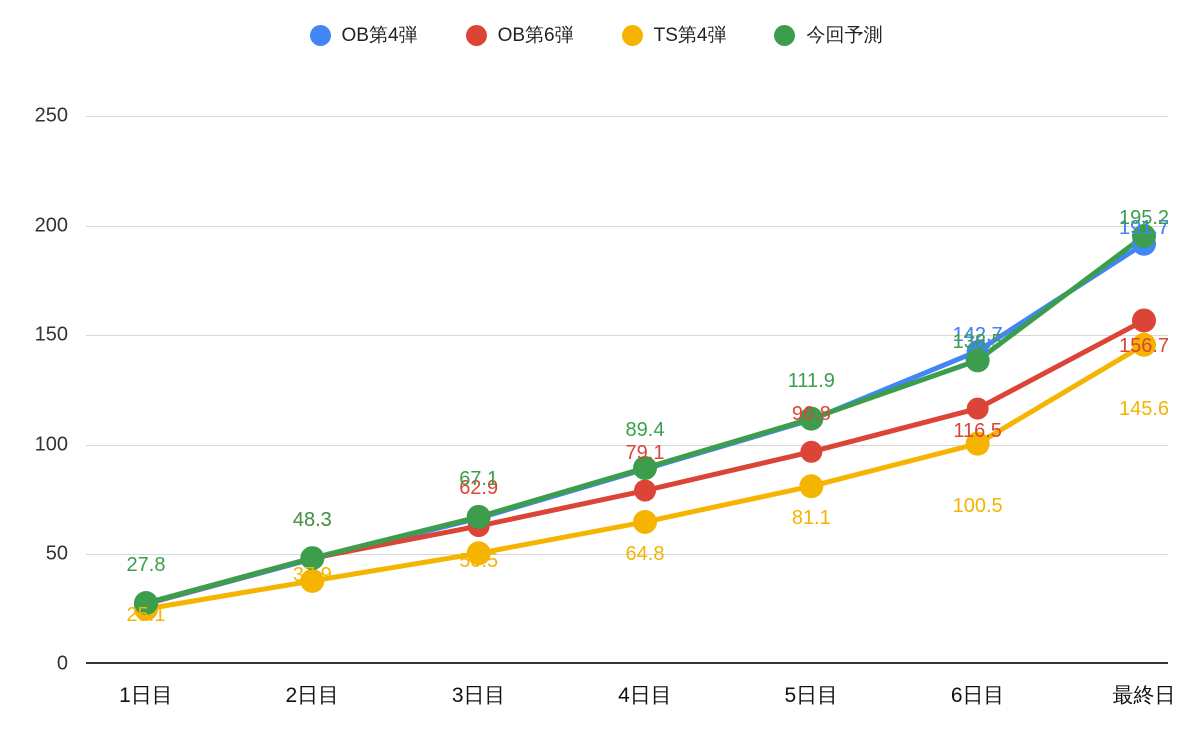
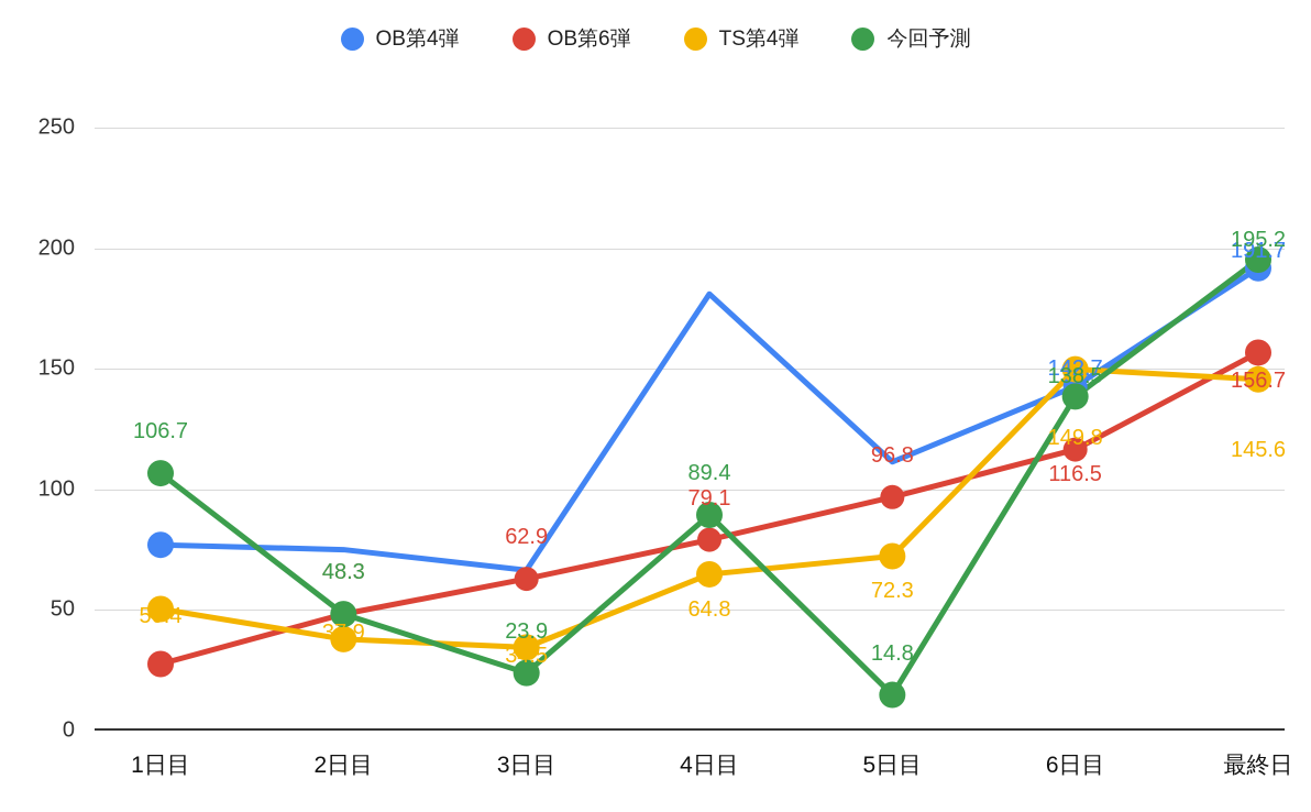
OB第4弾/1日目: 27 -> 77
TS第4弾/1日目: 25.1 -> 50.4
今回予測/1日目: 27.8 -> 106.7
OB第4弾/2日目: 48 -> 75
TS第4弾/3日目: 50.5 -> 34.5
今回予測/3日目: 67.1 -> 23.9
OB第4弾/4日目: 89 -> 181
TS第4弾/5日目: 81.1 -> 72.3
今回予測/5日目: 111.9 -> 14.8
TS第4弾/6日目: 100.5 -> 149.8
